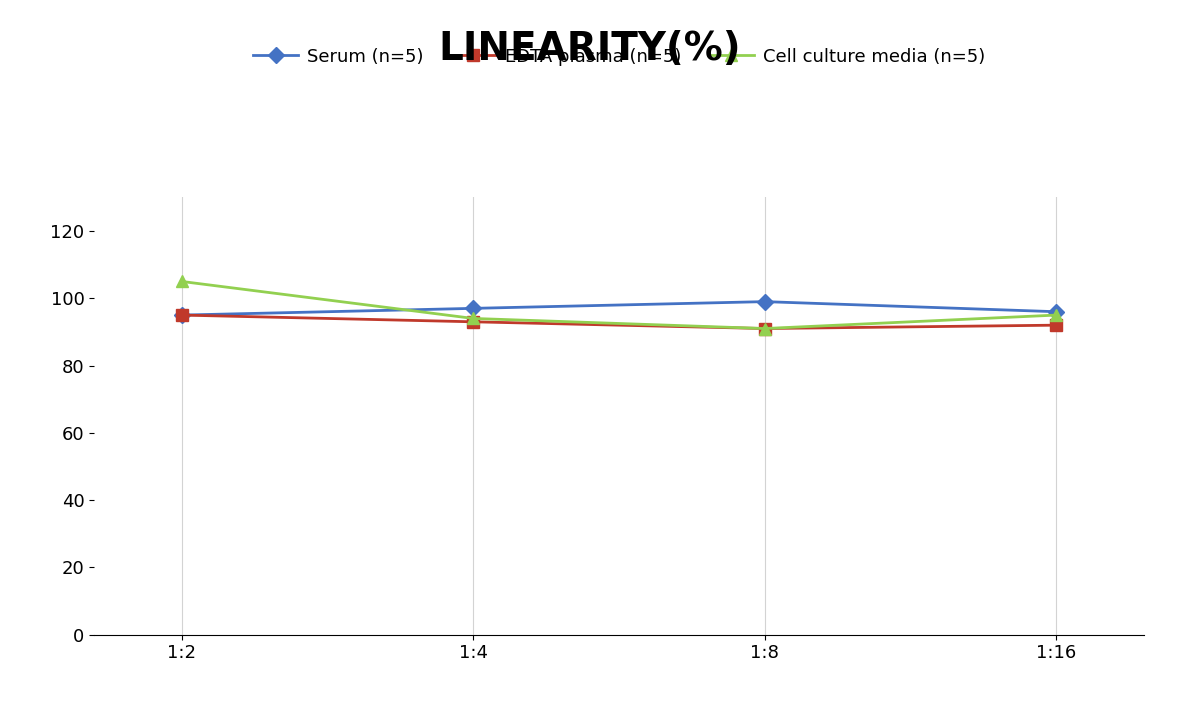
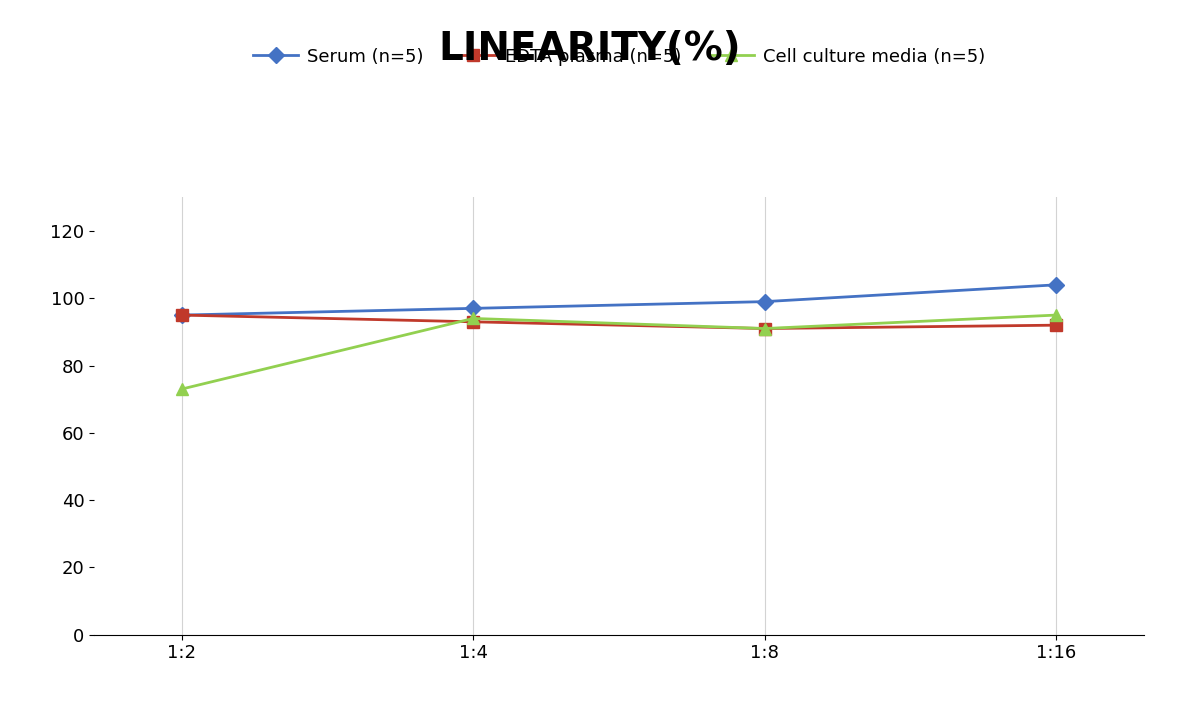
Cell culture media (n=5)/1:2: 105 -> 73
Serum (n=5)/1:16: 96 -> 104
